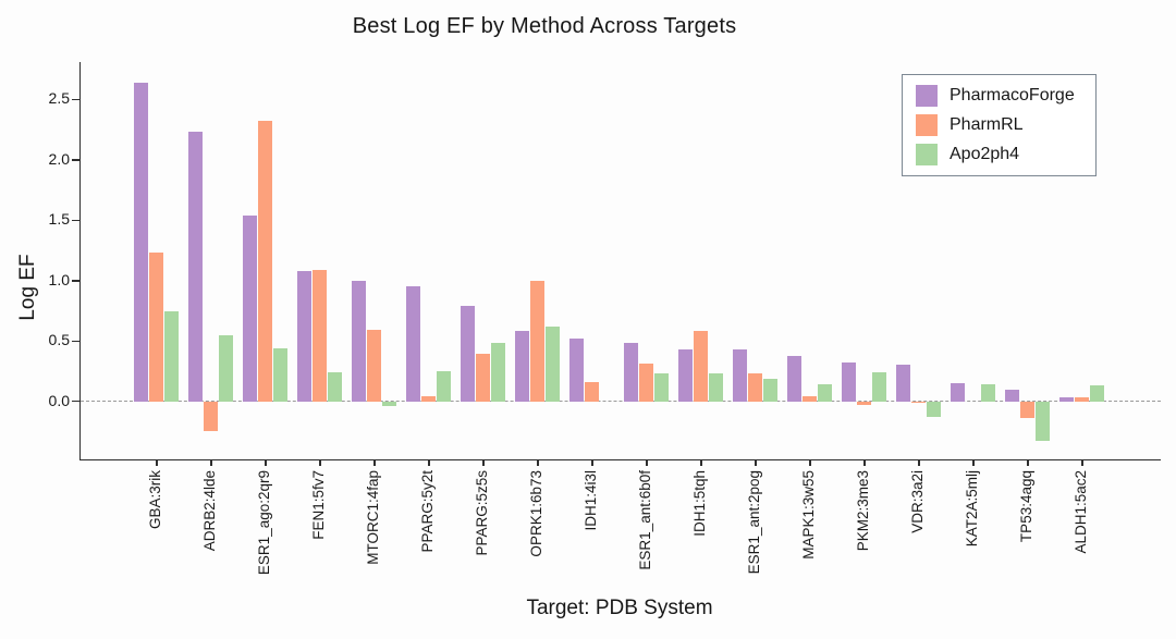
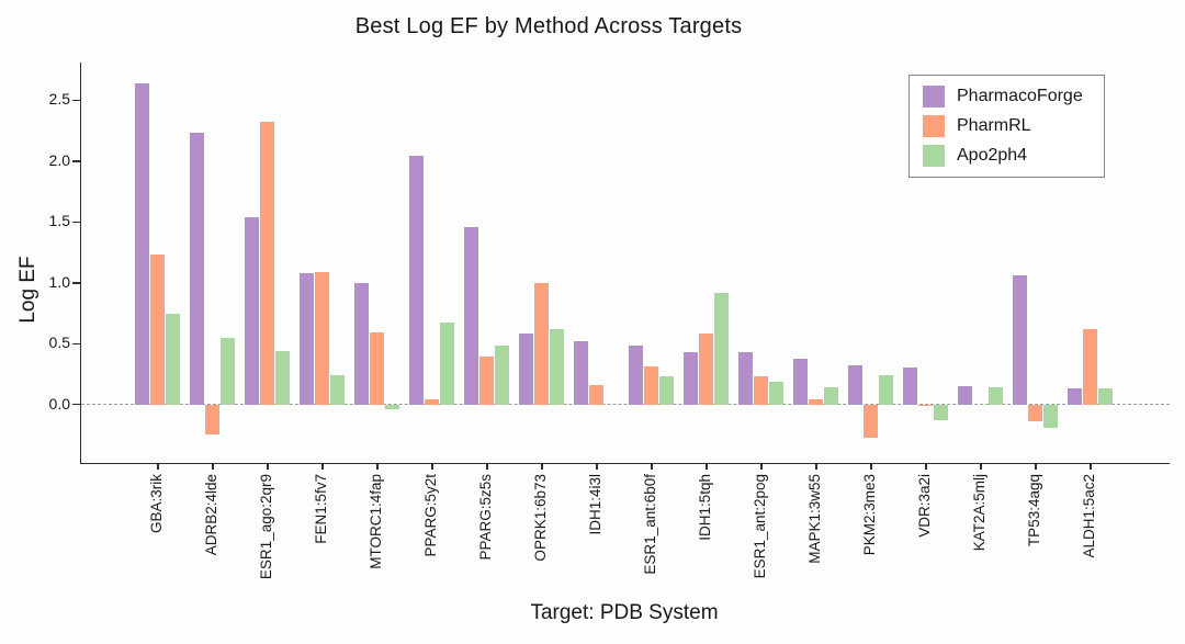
PharmacoForge/PPARG:5y2t: 0.95 -> 2.04
Apo2ph4/PPARG:5y2t: 0.25 -> 0.67
PharmacoForge/PPARG:5z5s: 0.79 -> 1.46
Apo2ph4/IDH1:5tqh: 0.23 -> 0.92
PharmRL/PKM2:3me3: -0.03 -> -0.27
PharmacoForge/TP53:4agq: 0.10 -> 1.06
Apo2ph4/TP53:4agq: -0.33 -> -0.19
PharmacoForge/ALDH1:5ac2: 0.03 -> 0.13
PharmRL/ALDH1:5ac2: 0.03 -> 0.62
